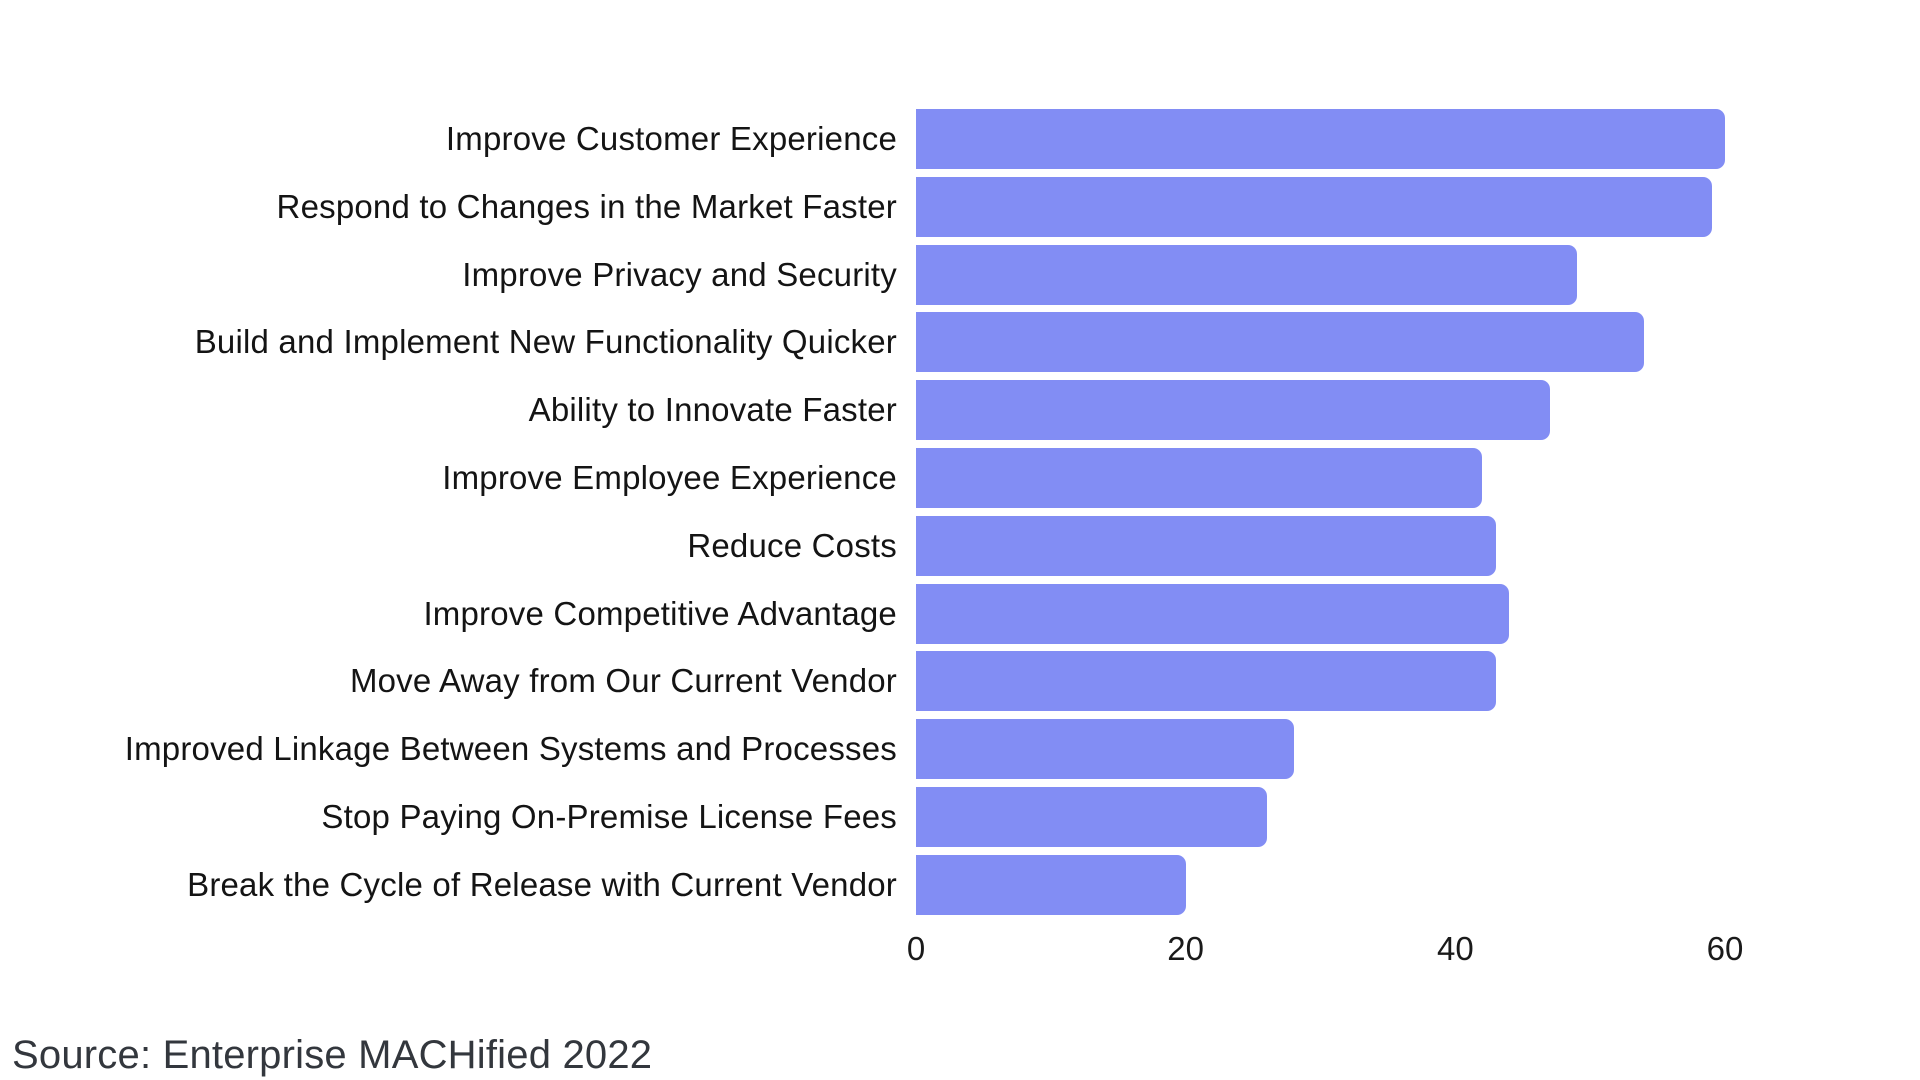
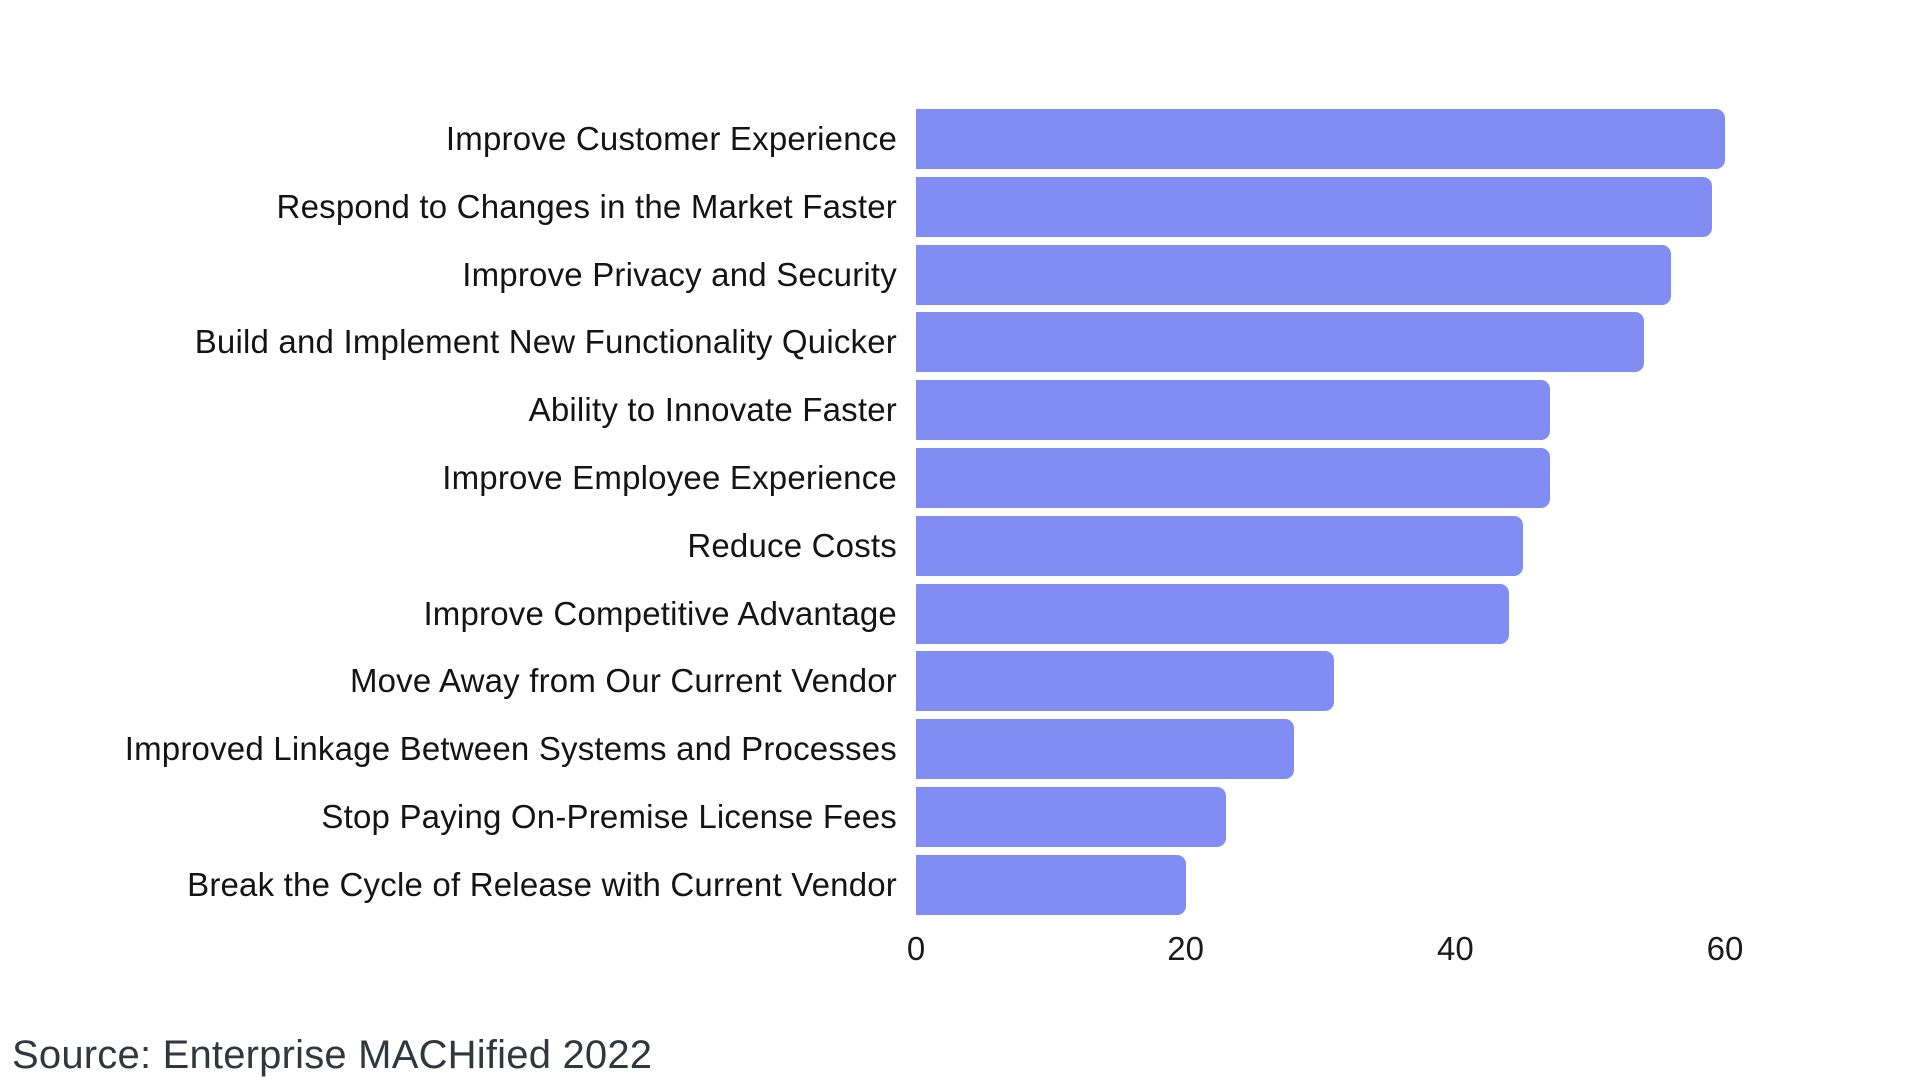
Improve Privacy and Security: 49 -> 56
Improve Employee Experience: 42 -> 47
Reduce Costs: 43 -> 45
Move Away from Our Current Vendor: 43 -> 31
Stop Paying On-Premise License Fees: 26 -> 23
